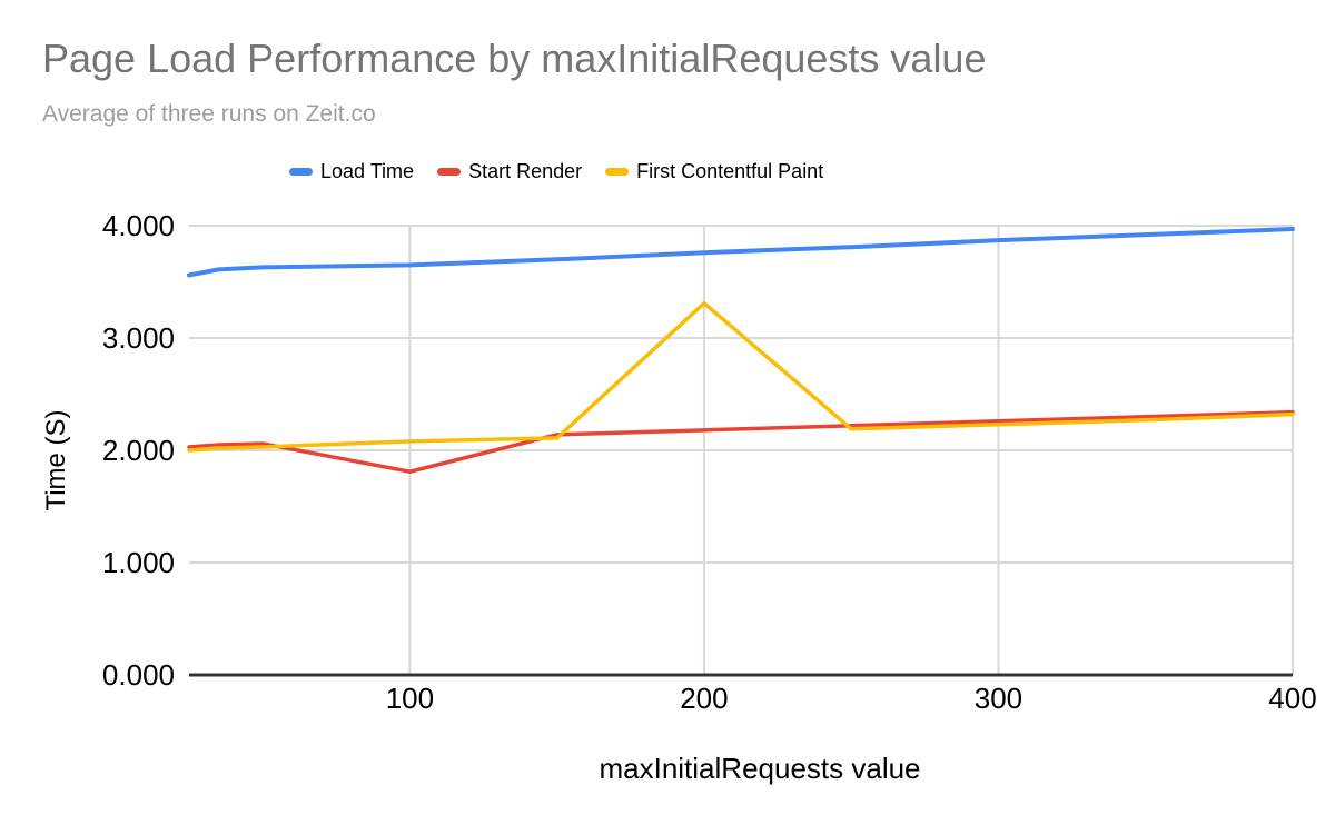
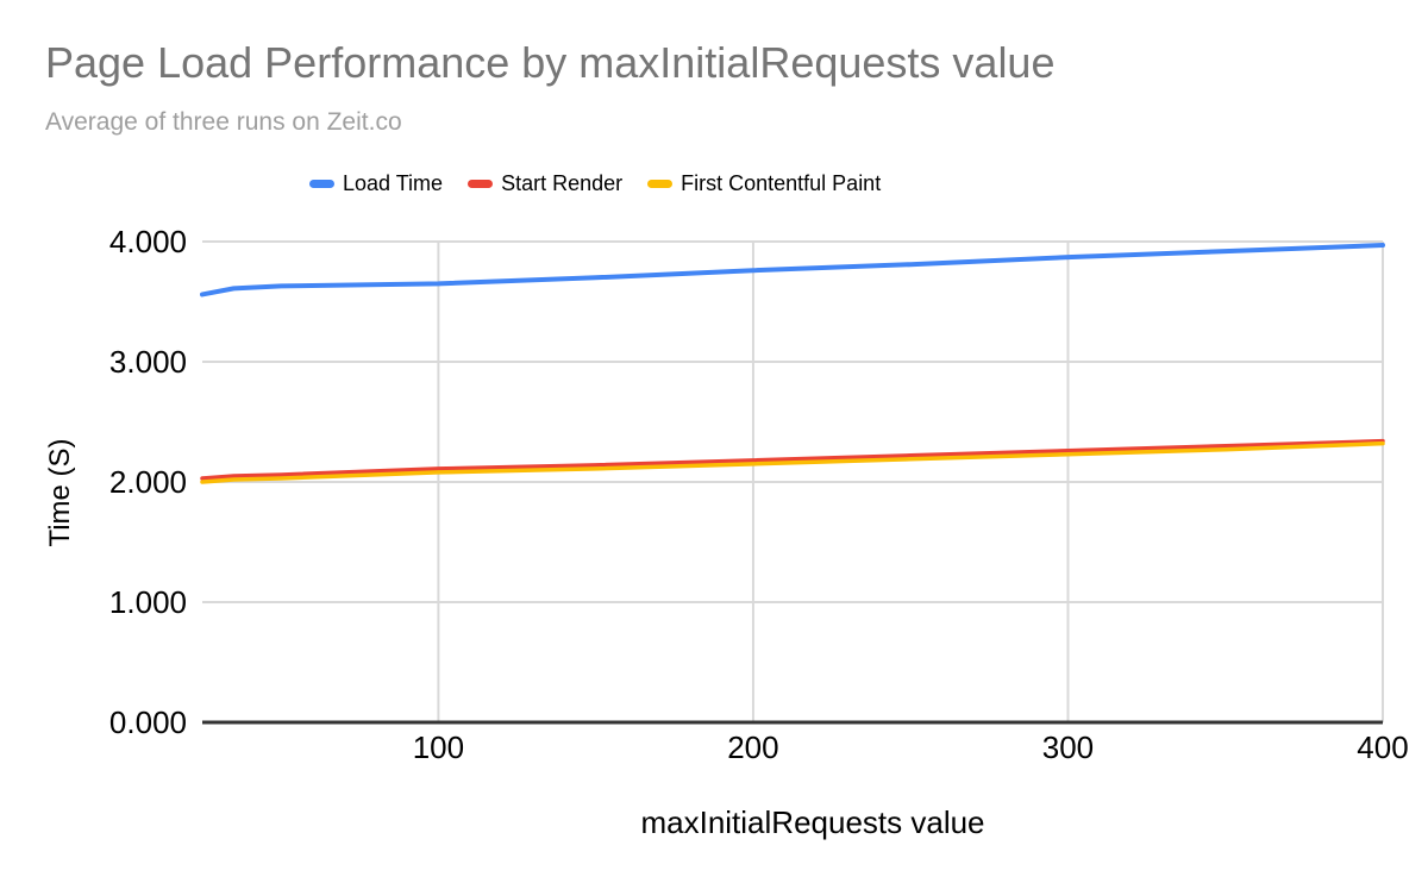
Start Render/100: 1.81 -> 2.11
First Contentful Paint/200: 3.31 -> 2.15
